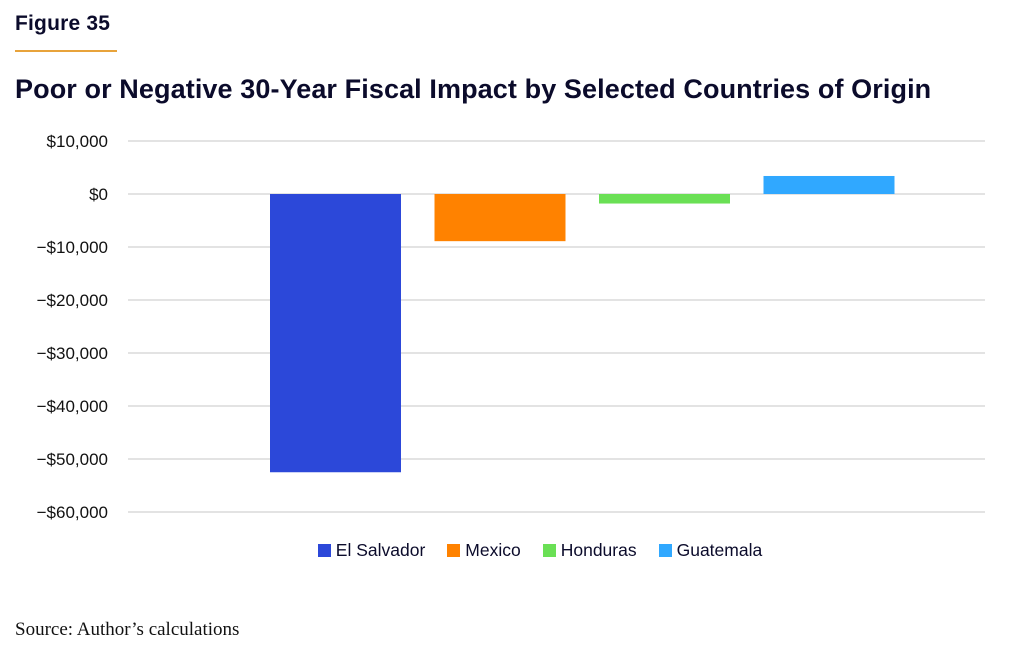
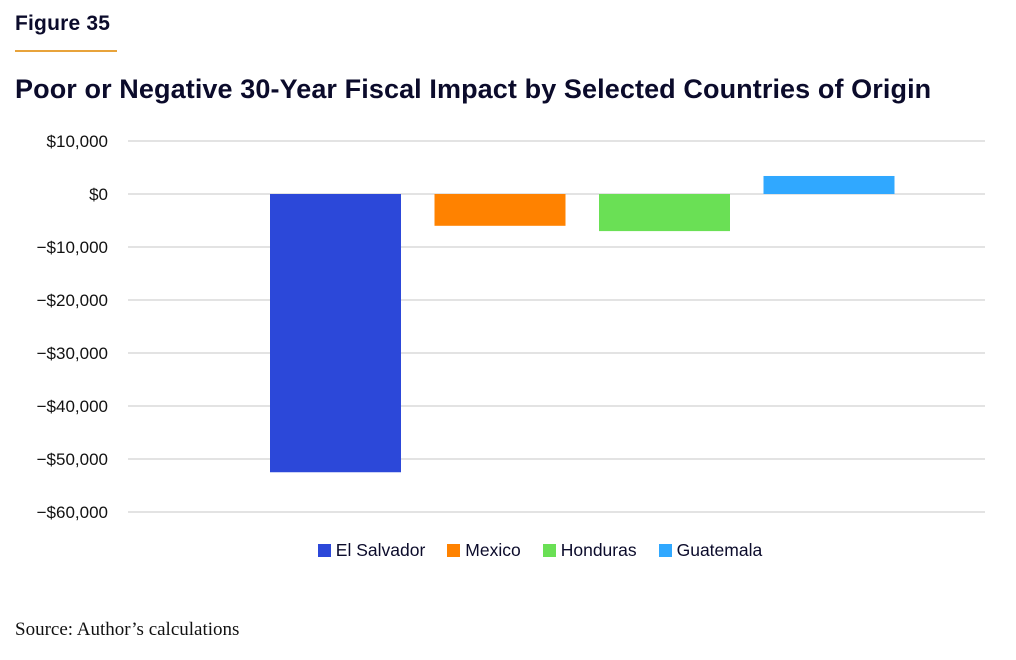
Mexico: -$9000 -> -$6000
Honduras: -$2000 -> -$7000
